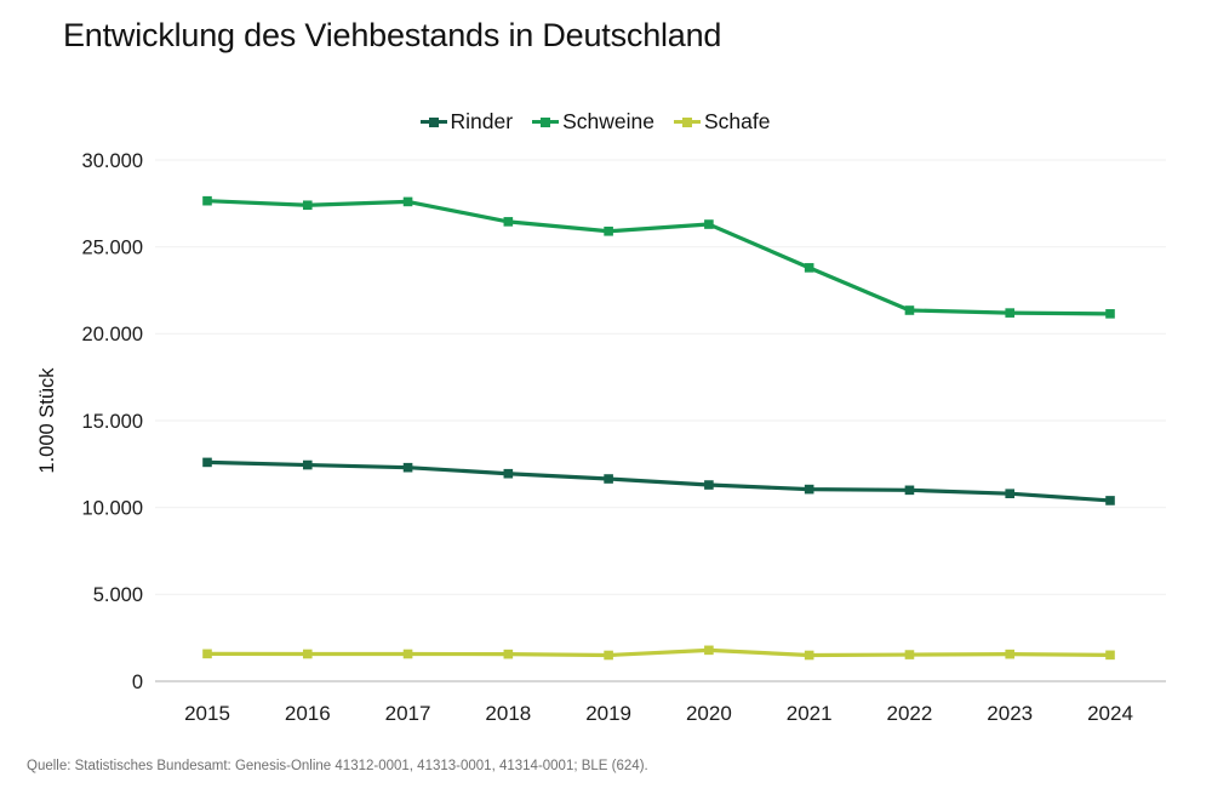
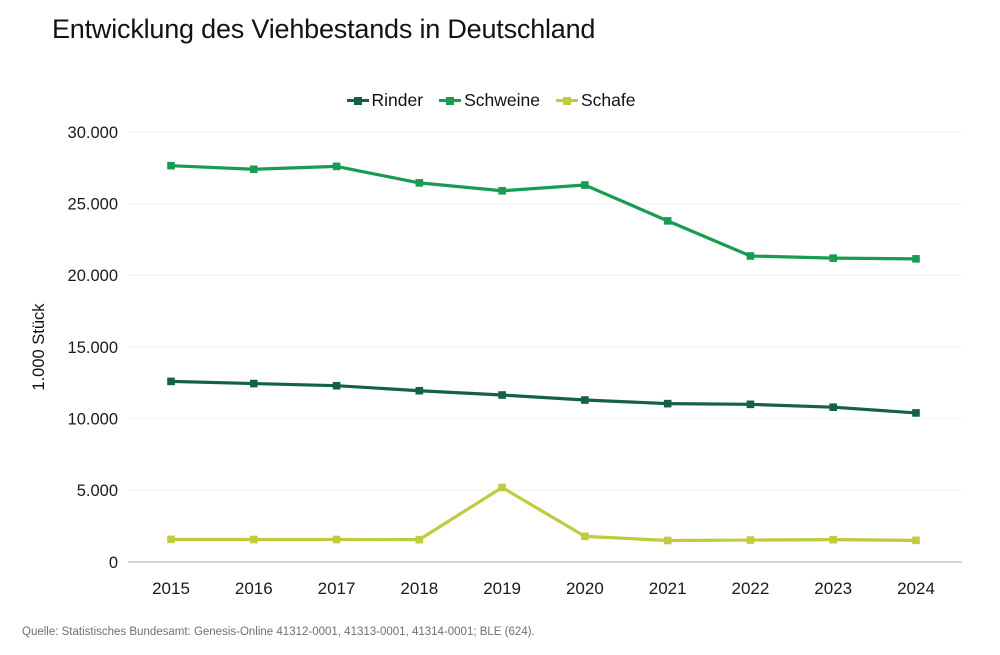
Schafe/2019: 1500 -> 5200
